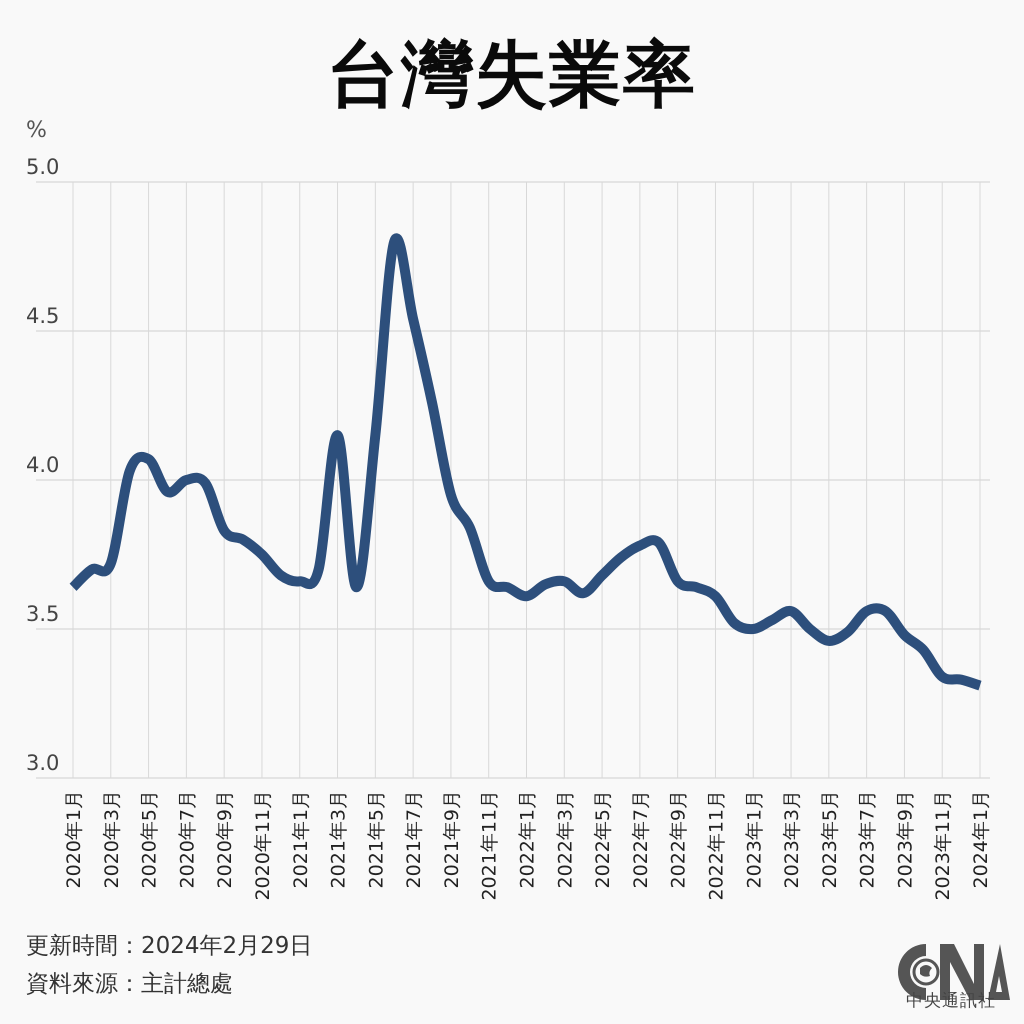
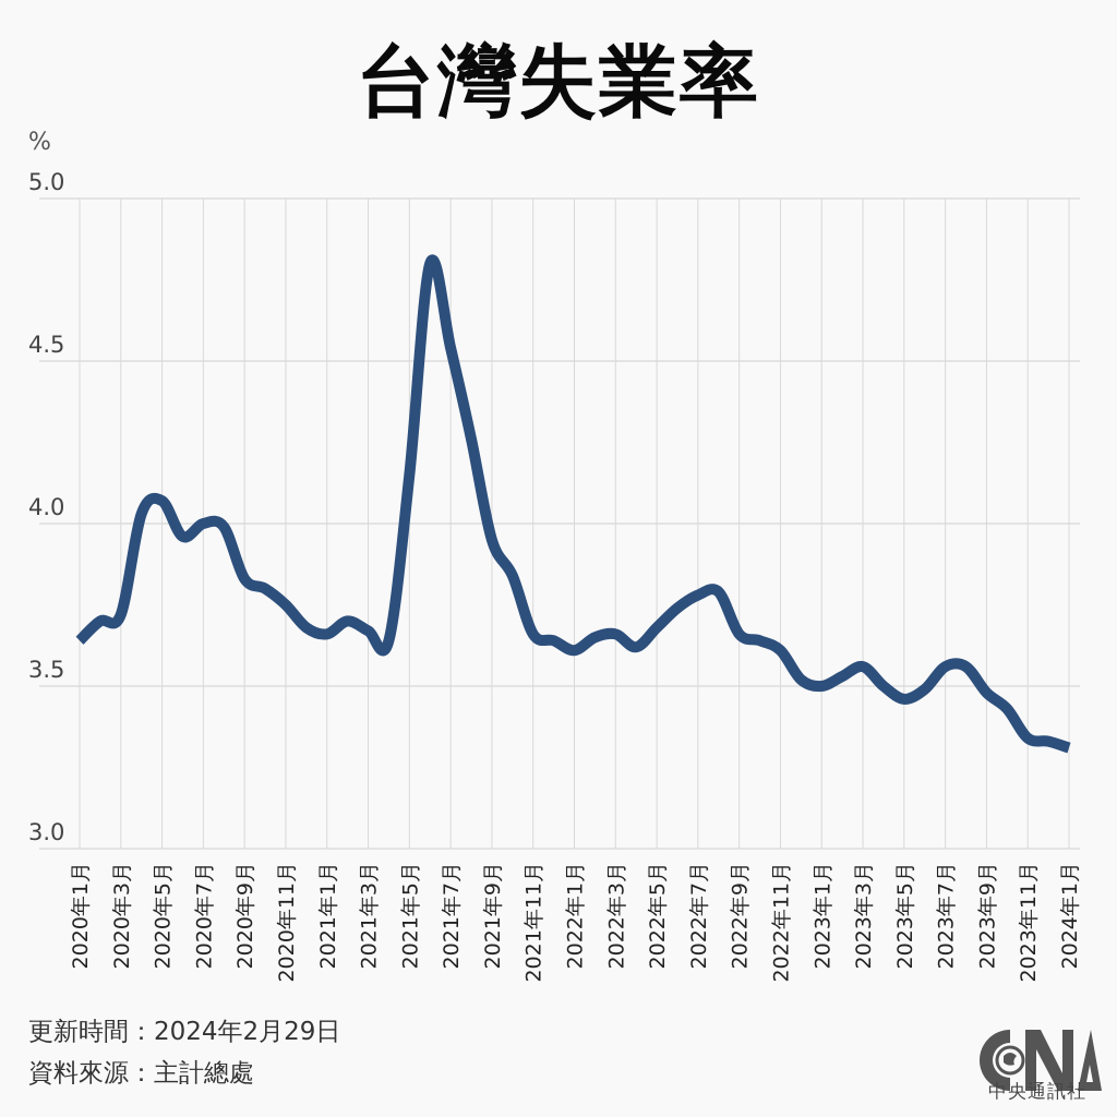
2021年3月: 4.15 -> 3.67
